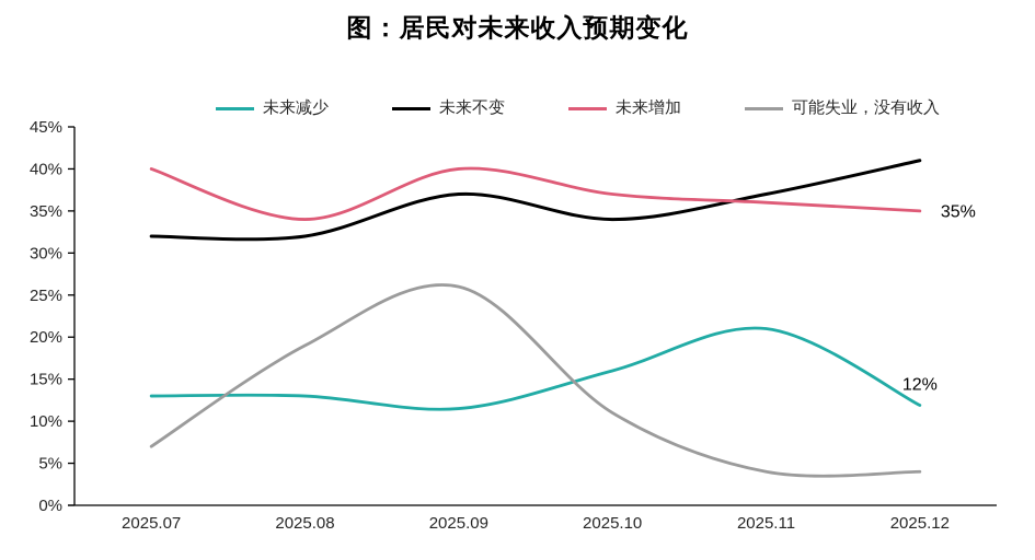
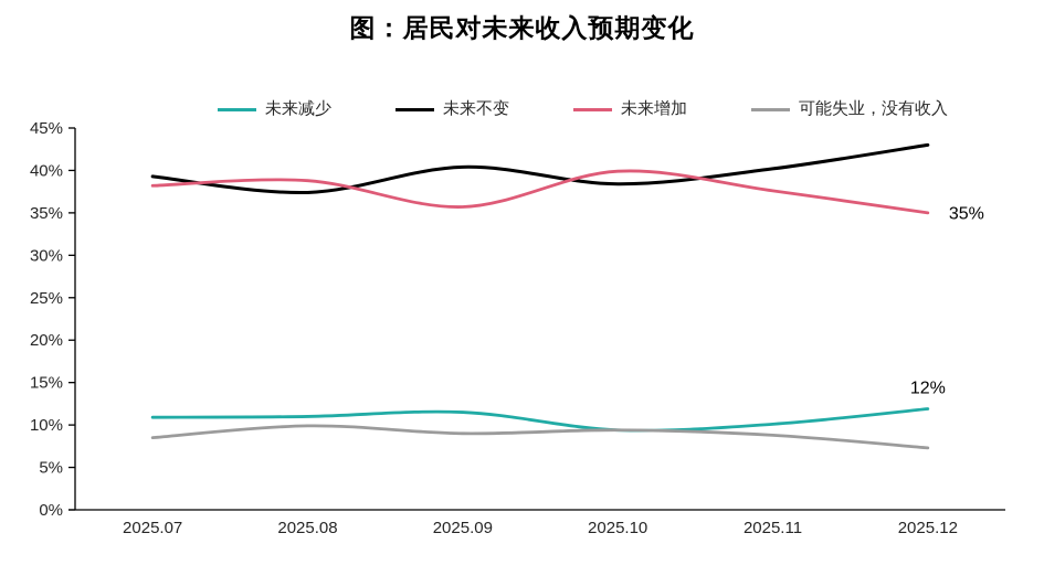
未来减少/2025.07: 13% -> 11%
未来不变/2025.07: 32% -> 39%
未来增加/2025.07: 40% -> 38%
可能失业，没有收入/2025.07: 7% -> 8%
未来减少/2025.08: 13% -> 11%
未来不变/2025.08: 32% -> 37%
未来增加/2025.08: 34% -> 39%
可能失业，没有收入/2025.08: 19% -> 10%
未来不变/2025.09: 37% -> 40%
未来增加/2025.09: 40% -> 36%
可能失业，没有收入/2025.09: 26% -> 9%
未来减少/2025.10: 16% -> 9%
未来不变/2025.10: 34% -> 38%
未来增加/2025.10: 37% -> 40%
可能失业，没有收入/2025.10: 11% -> 9%
未来减少/2025.11: 21% -> 10%
未来不变/2025.11: 37% -> 40%
未来增加/2025.11: 36% -> 38%
可能失业，没有收入/2025.11: 4% -> 9%
未来不变/2025.12: 41% -> 43%
可能失业，没有收入/2025.12: 4% -> 7%
